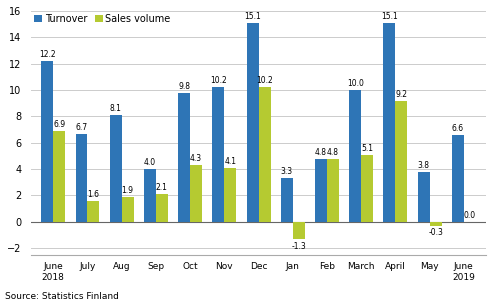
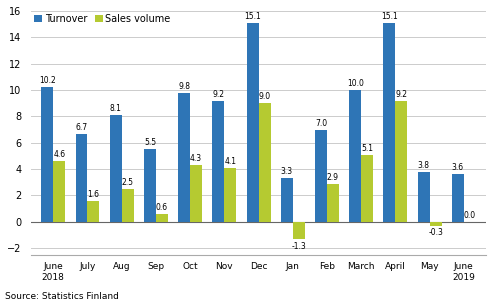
Turnover/June 2018: 12.2 -> 10.2
Sales volume/June 2018: 6.9 -> 4.6
Sales volume/Aug: 1.9 -> 2.5
Turnover/Sep: 4.0 -> 5.5
Sales volume/Sep: 2.1 -> 0.6
Turnover/Nov: 10.2 -> 9.2
Sales volume/Dec: 10.2 -> 9.0
Turnover/Feb: 4.8 -> 7.0
Sales volume/Feb: 4.8 -> 2.9
Turnover/June 2019: 6.6 -> 3.6
